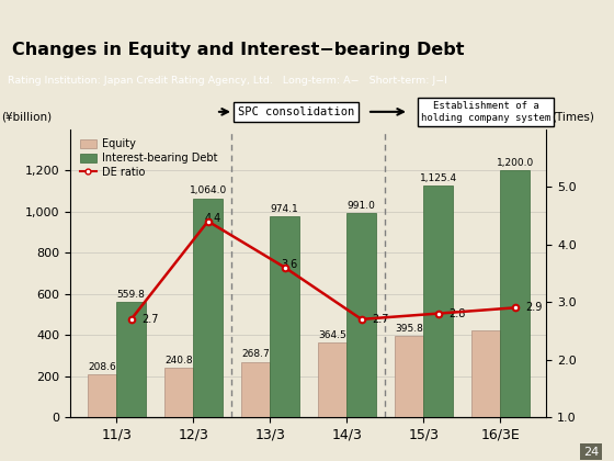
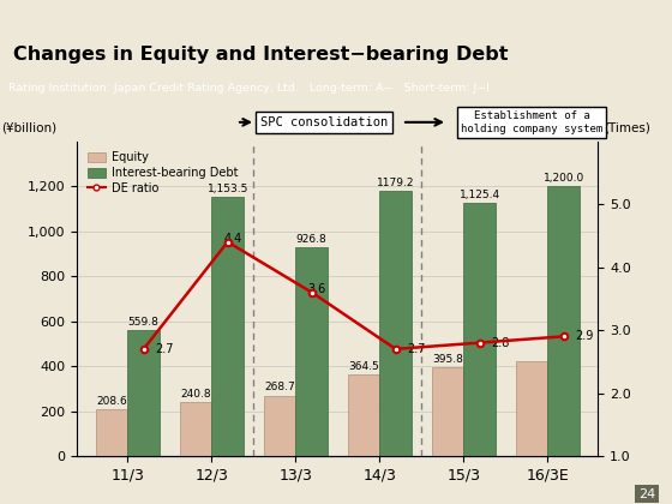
Interest-bearing Debt/12/3: 1,064.0 -> 1,153.5
Interest-bearing Debt/13/3: 974.1 -> 926.8
Interest-bearing Debt/14/3: 991.0 -> 1179.2
